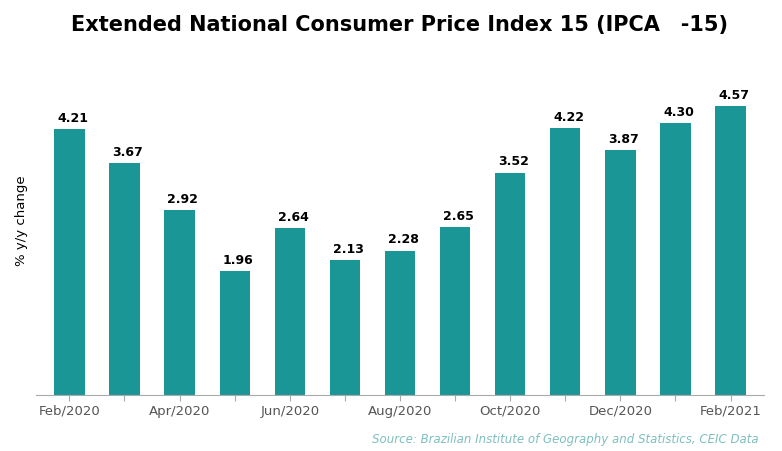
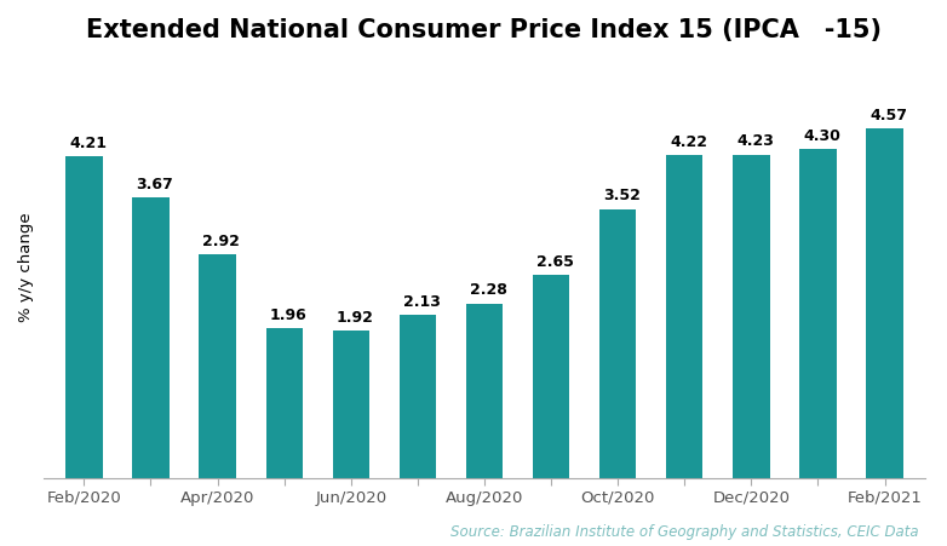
Jun/2020: 2.64 -> 1.92
Dec/2020: 3.87 -> 4.23
